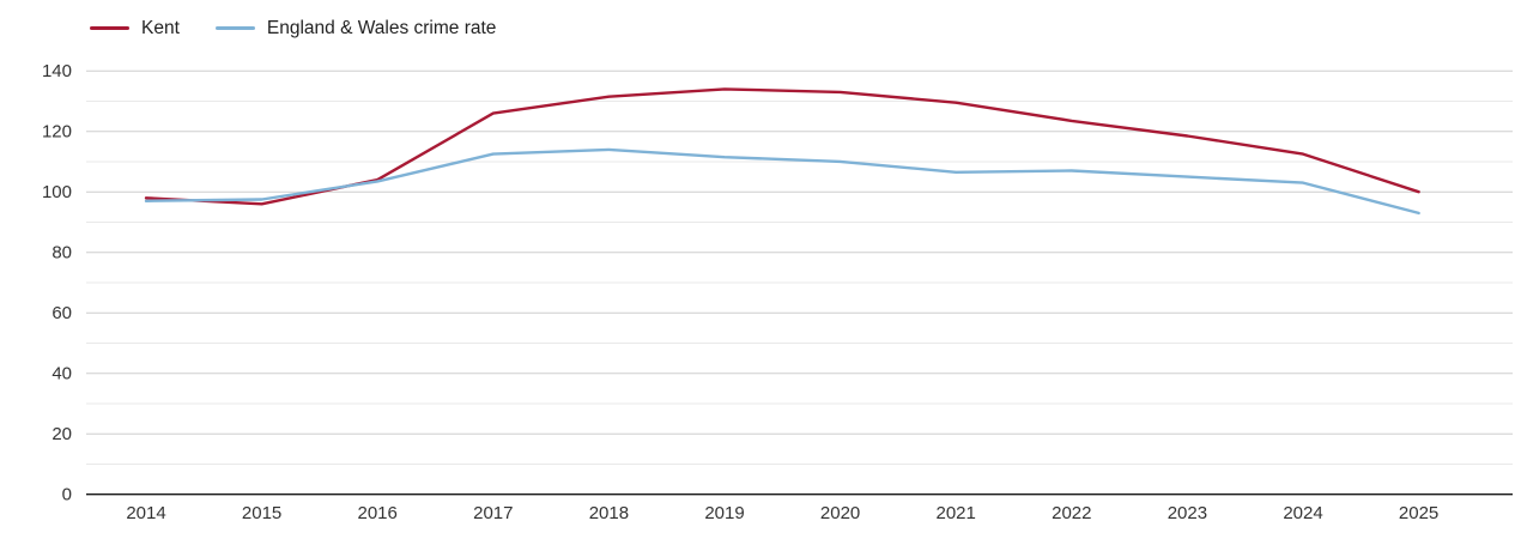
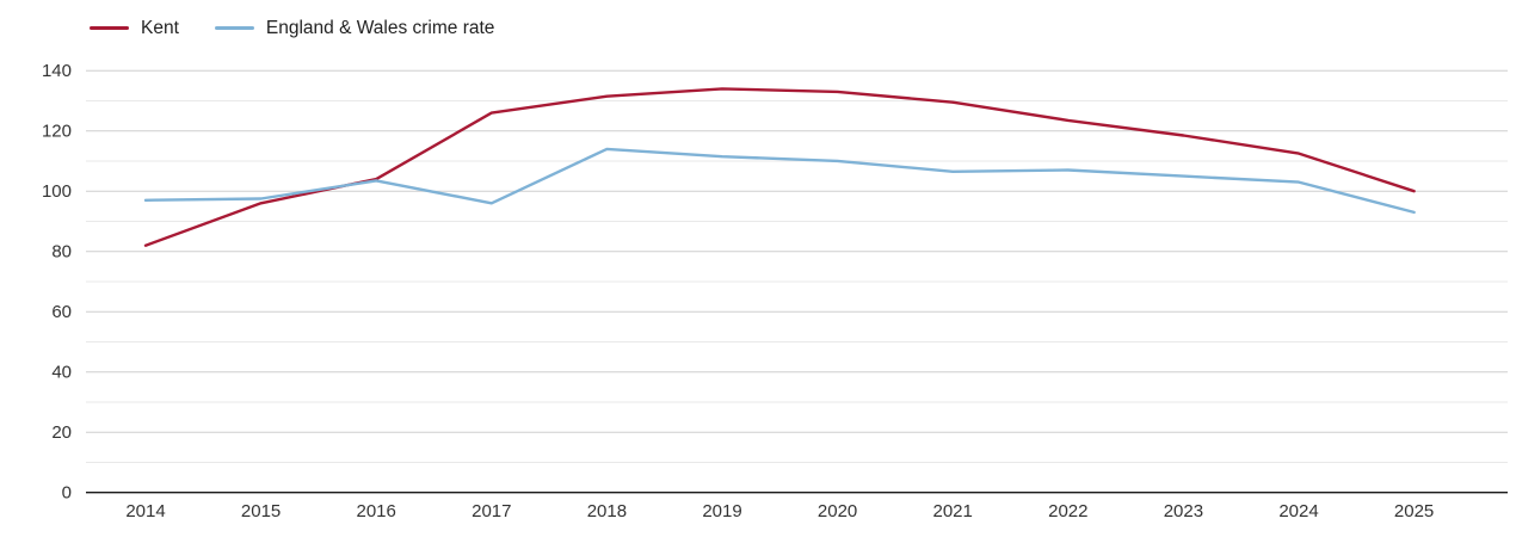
Kent/2014: 98 -> 82
England & Wales crime rate/2017: 112 -> 96
